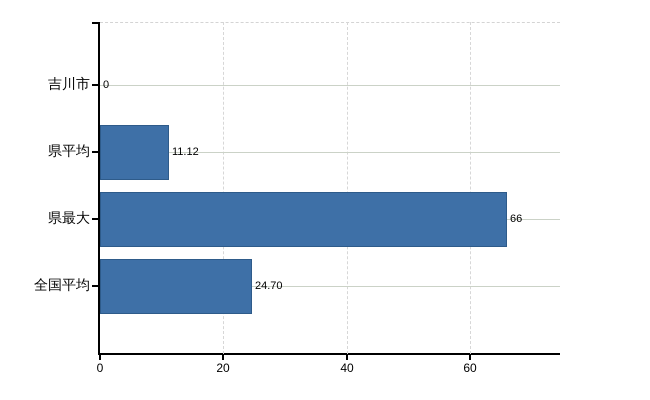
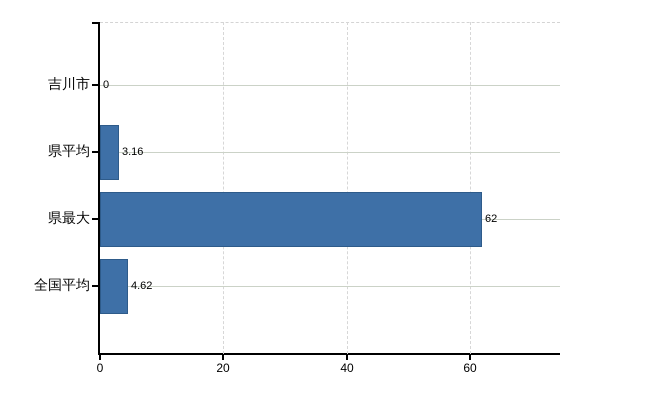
県平均: 11.12 -> 3.16
県最大: 66 -> 62
全国平均: 24.70 -> 4.62
